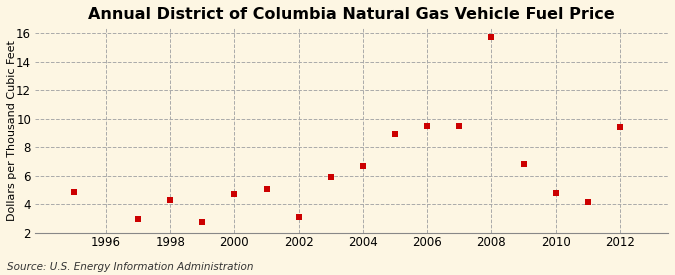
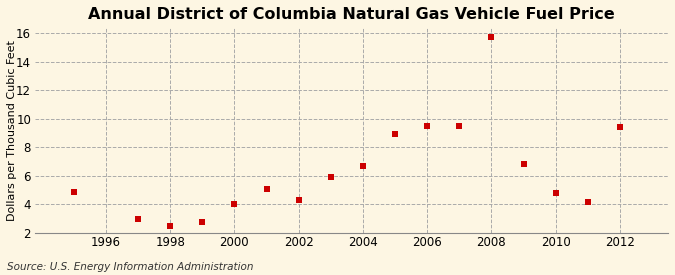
1998: 4.3 -> 2.5
2000: 4.7 -> 4.0
2002: 3.1 -> 4.3
